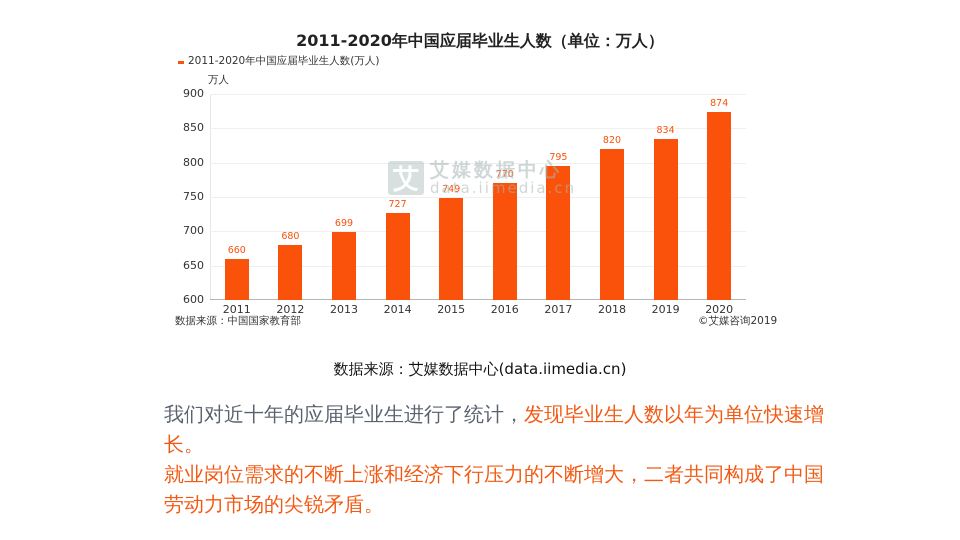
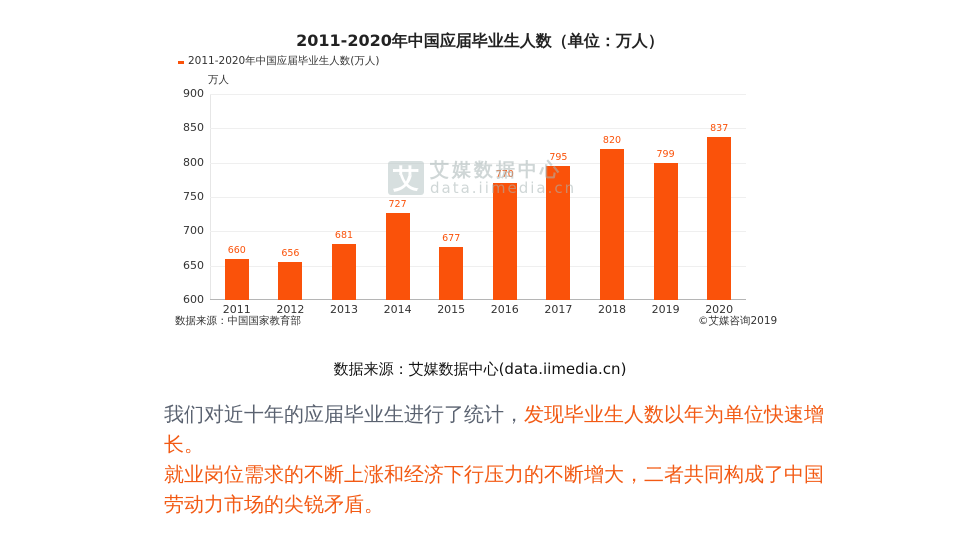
2012: 680 -> 656
2013: 699 -> 681
2015: 749 -> 677
2019: 834 -> 799
2020: 874 -> 837
